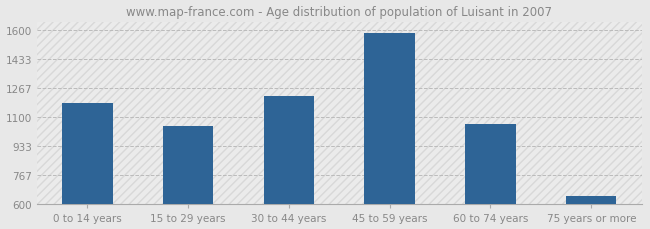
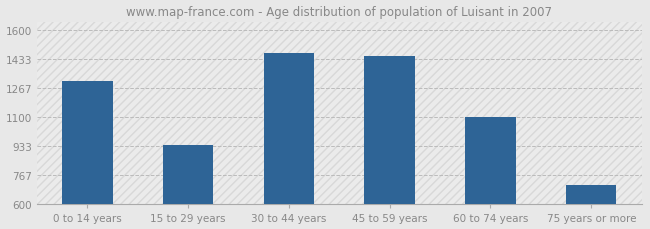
0 to 14 years: 1180 -> 1310
15 to 29 years: 1050 -> 940
30 to 44 years: 1220 -> 1470
45 to 59 years: 1580 -> 1450
60 to 74 years: 1060 -> 1100
75 years or more: 650 -> 710
